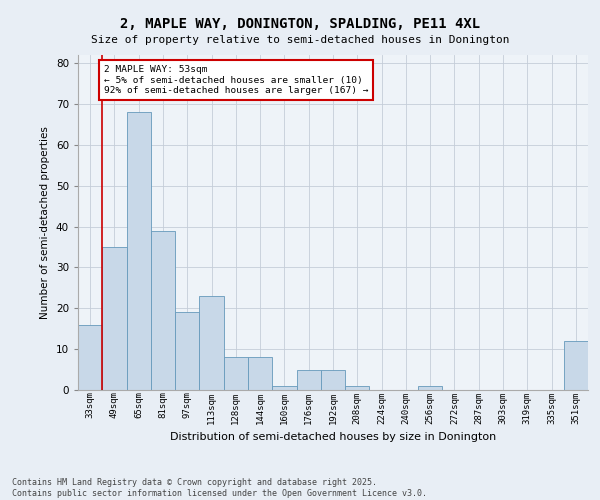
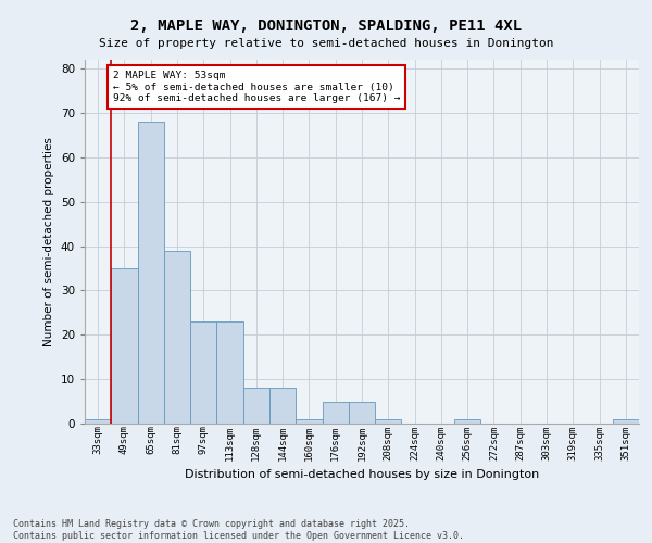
33sqm: 16 -> 1
97sqm: 19 -> 23
351sqm: 12 -> 1
